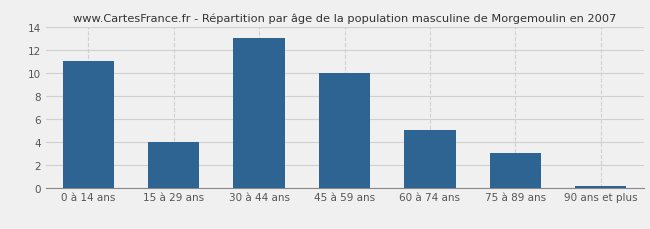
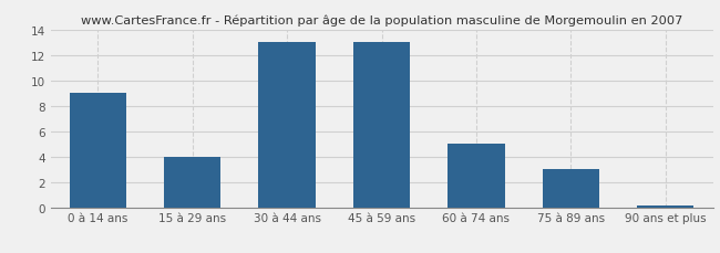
0 à 14 ans: 11.0 -> 9.0
45 à 59 ans: 10.0 -> 13.0
